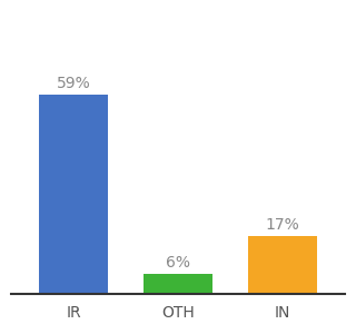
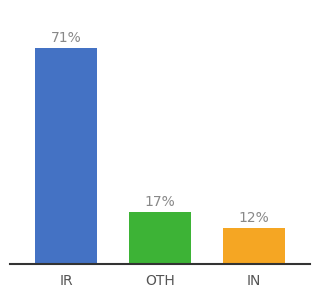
IR: 59% -> 71%
OTH: 6% -> 17%
IN: 17% -> 12%
